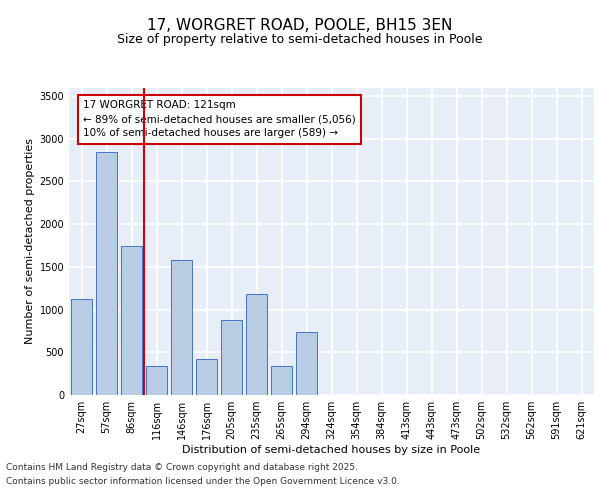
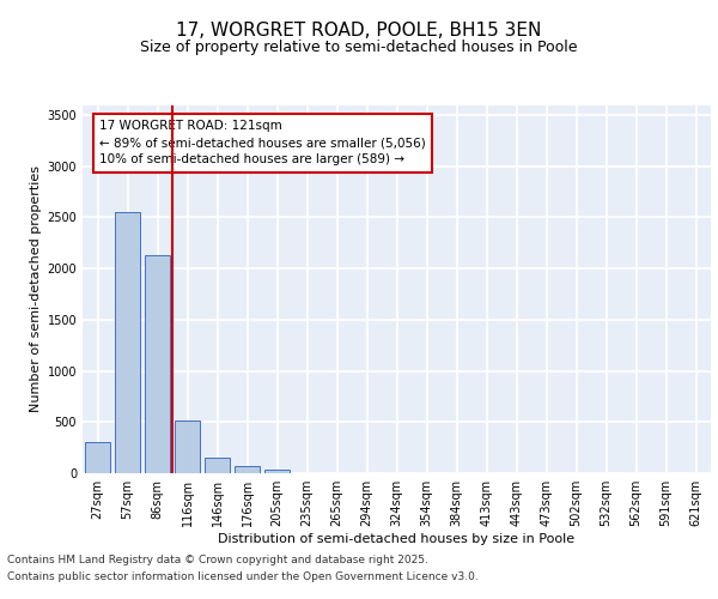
27sqm: 1120 -> 310
57sqm: 2840 -> 2550
86sqm: 1740 -> 2130
116sqm: 340 -> 520
146sqm: 1580 -> 160
176sqm: 420 -> 80
205sqm: 880 -> 30
235sqm: 1180 -> 0
265sqm: 340 -> 0
294sqm: 740 -> 0
